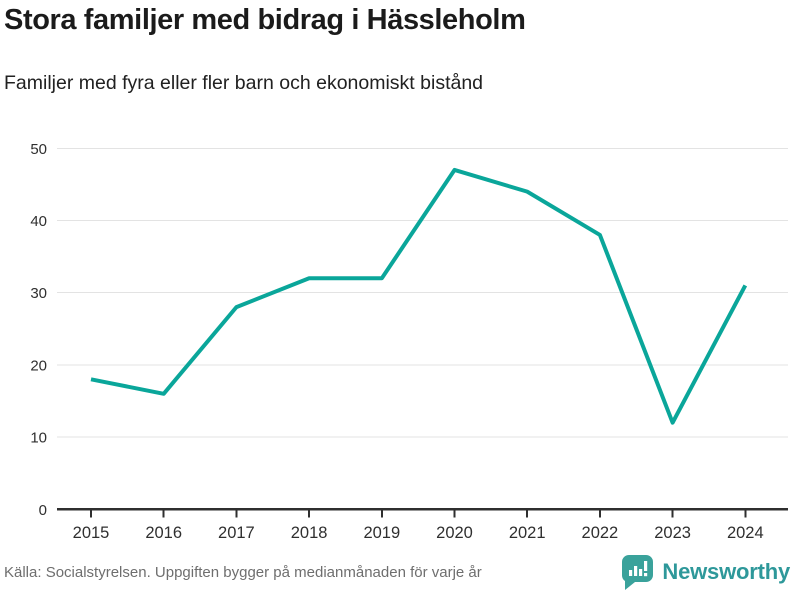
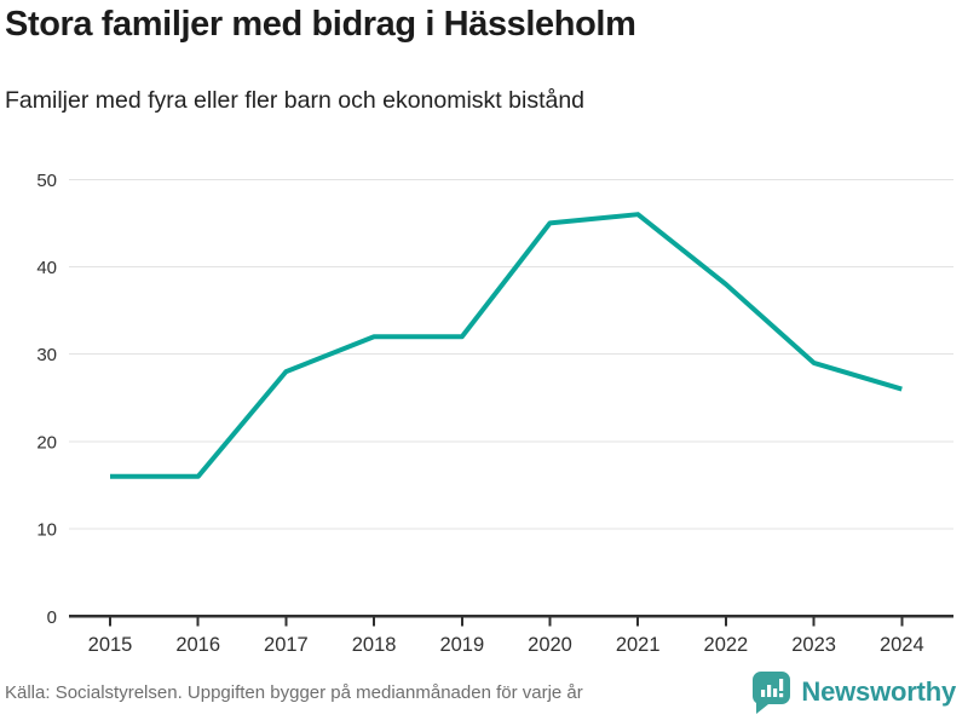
2015: 18 -> 16
2020: 47 -> 45
2021: 44 -> 46
2023: 12 -> 29
2024: 31 -> 26
